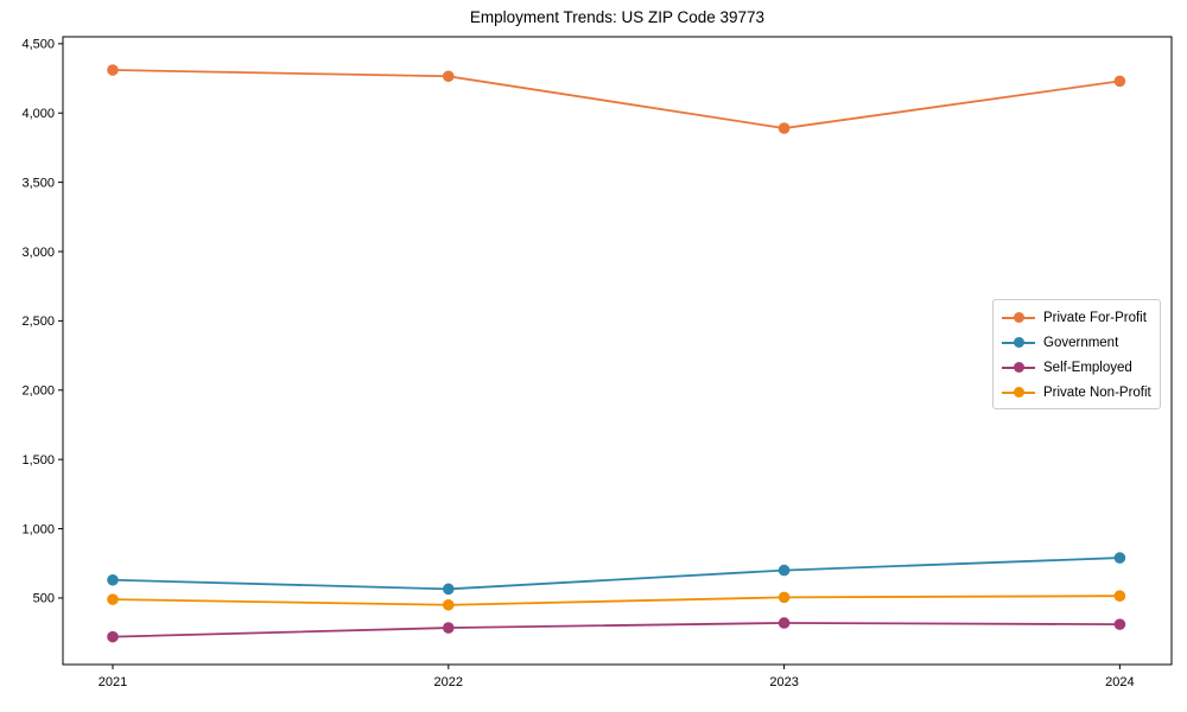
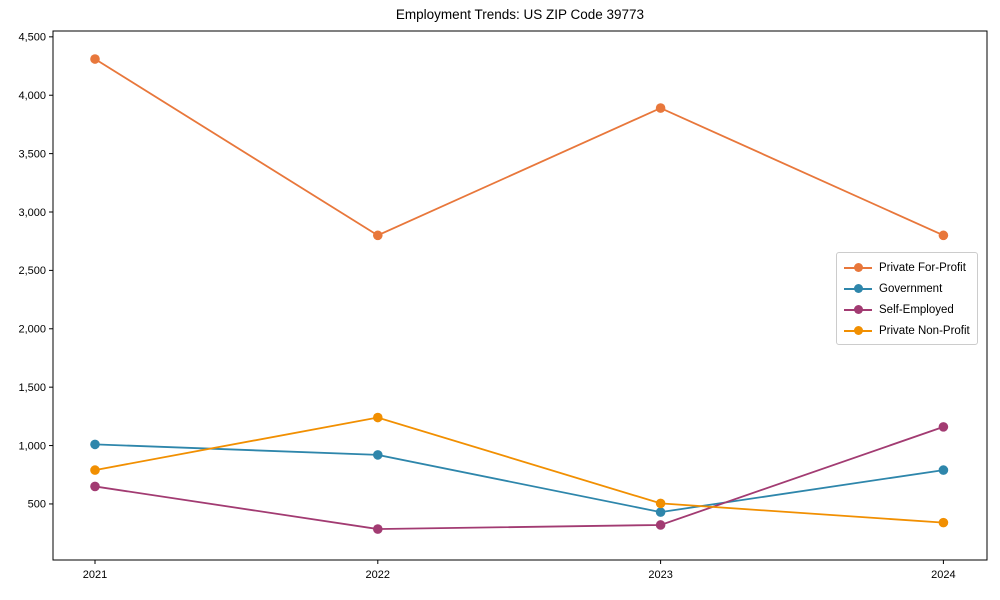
Government/2021: 630 -> 1010
Self-Employed/2021: 220 -> 650
Private Non-Profit/2021: 490 -> 790
Private For-Profit/2022: 4260 -> 2800
Government/2022: 560 -> 920
Private Non-Profit/2022: 450 -> 1240
Government/2023: 700 -> 430
Private For-Profit/2024: 4230 -> 2800
Self-Employed/2024: 310 -> 1160
Private Non-Profit/2024: 520 -> 340
